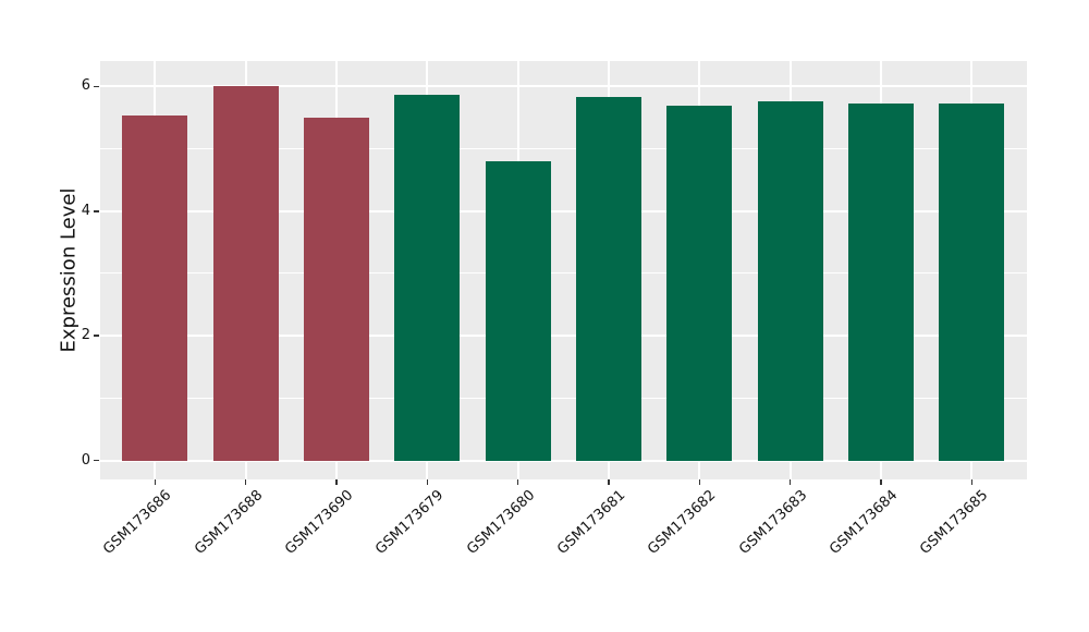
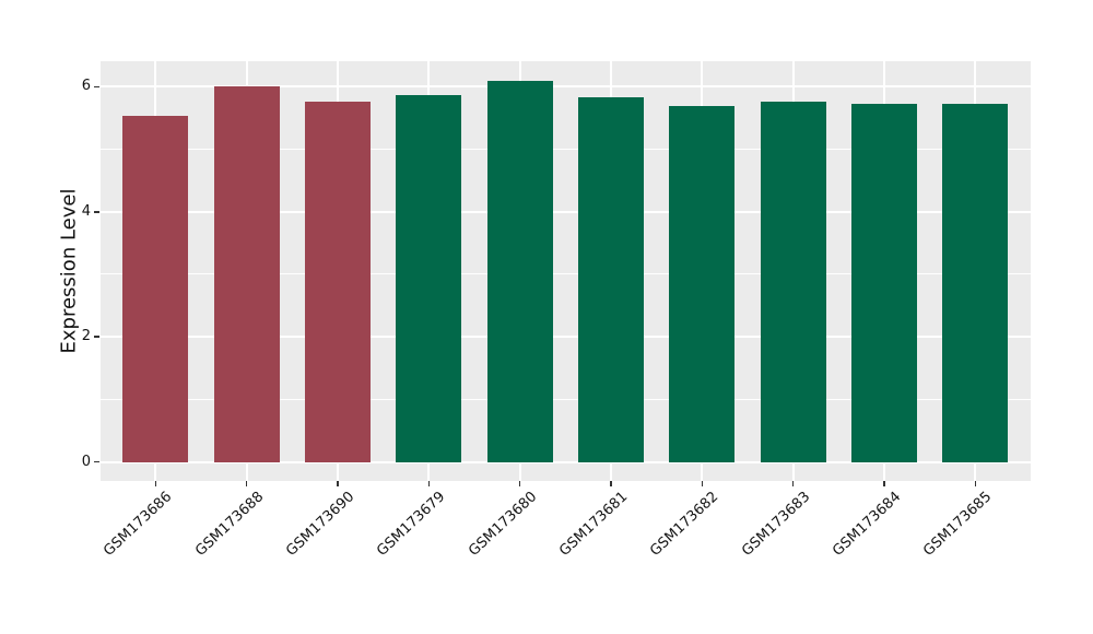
GSM173690: 5.5 -> 5.8
GSM173680: 4.8 -> 6.1
